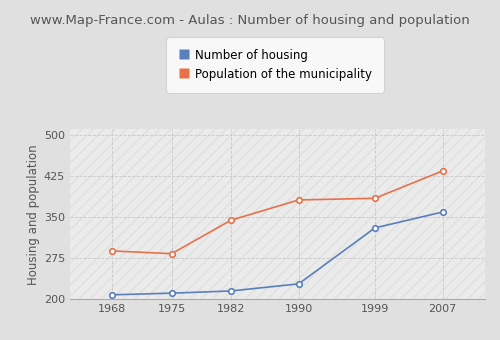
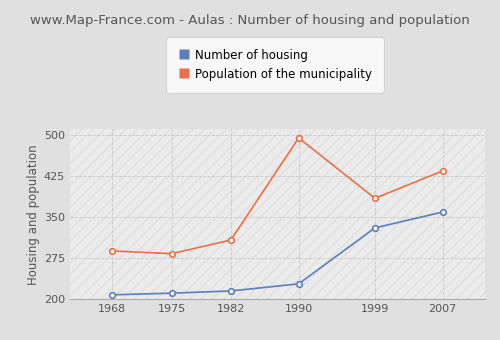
Population of the municipality/1982: 344 -> 308
Population of the municipality/1990: 381 -> 494
